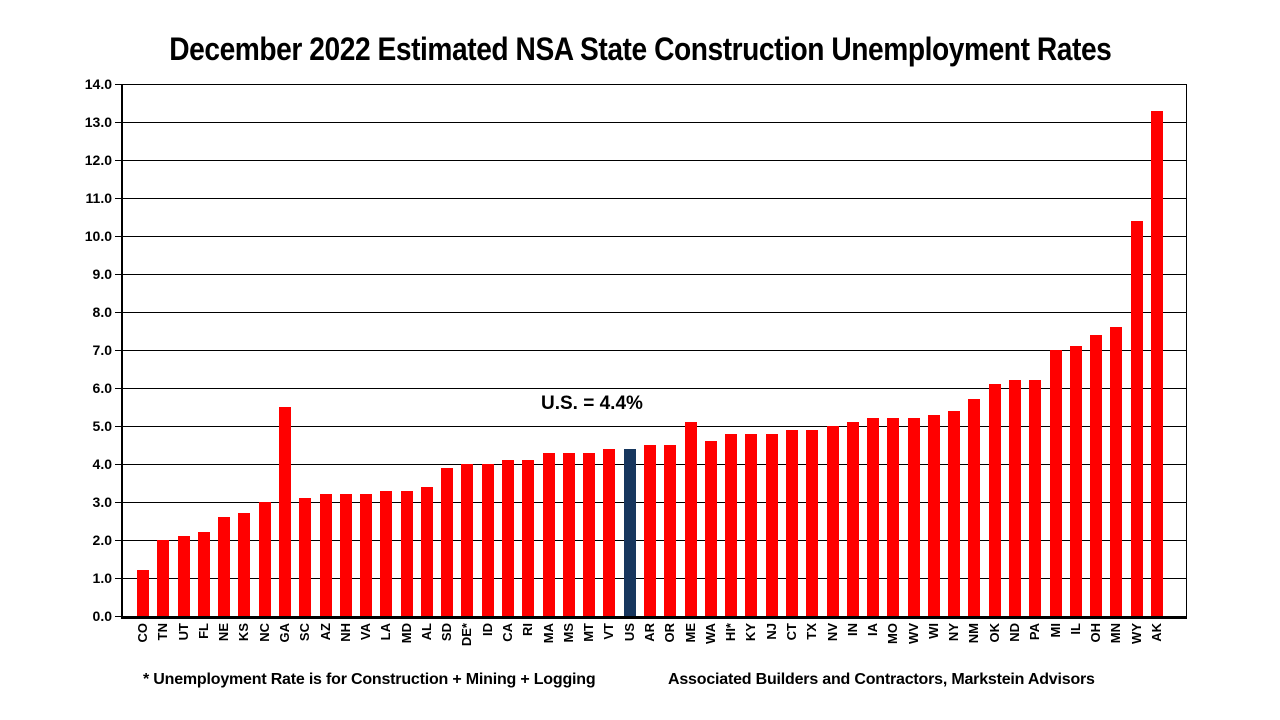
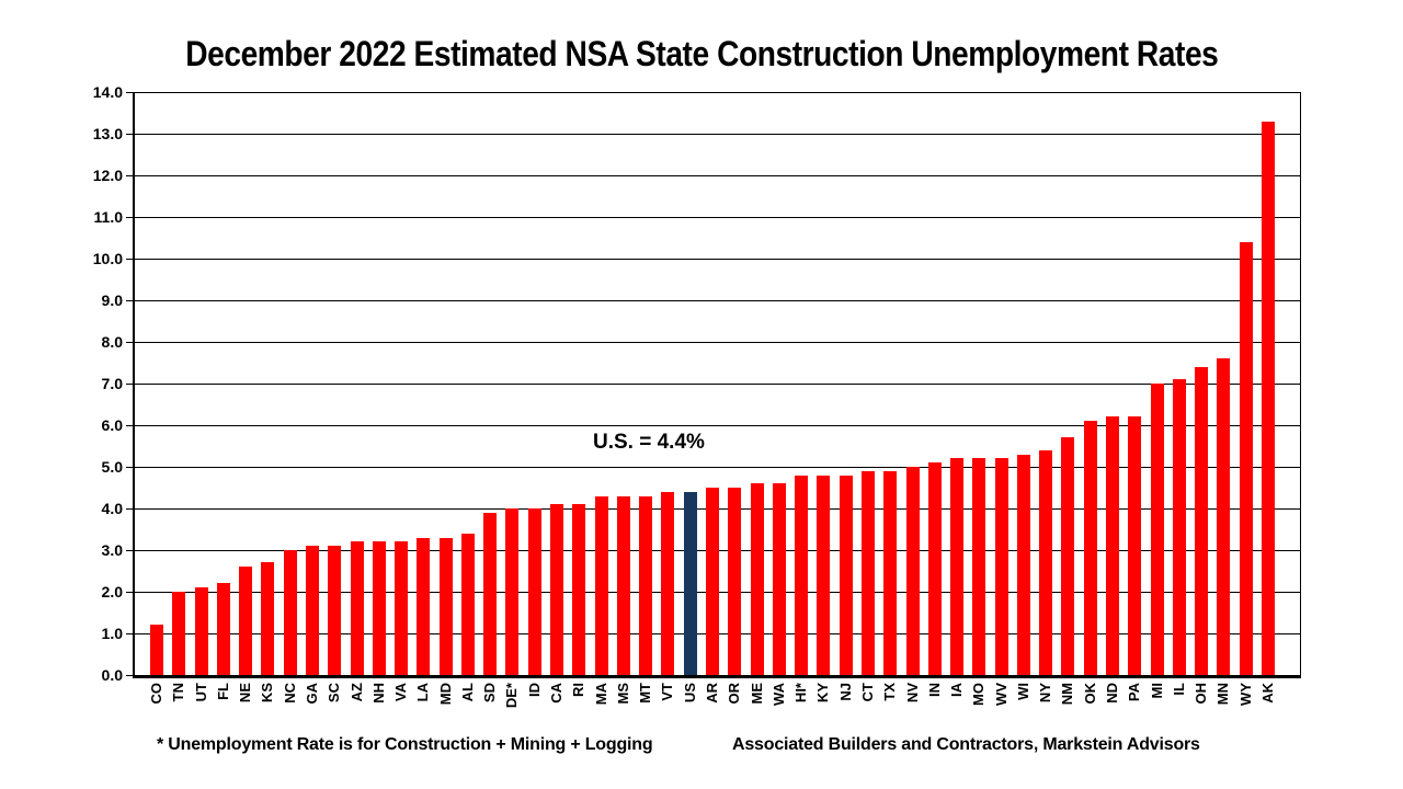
GA: 5.5 -> 3.1
ME: 5.1 -> 4.6
